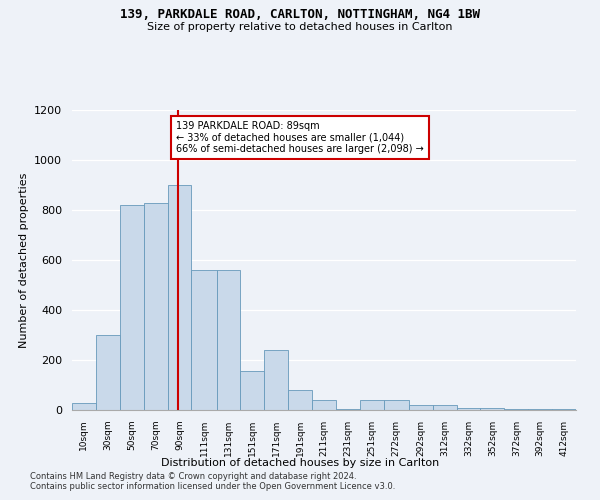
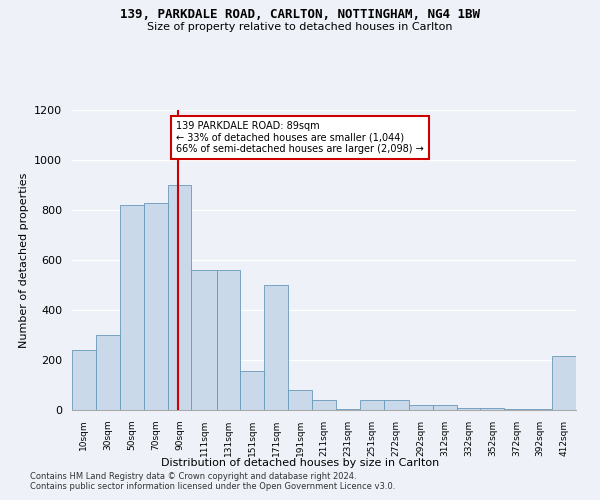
10sqm: 30 -> 240
171sqm: 240 -> 500
412sqm: 5 -> 215
